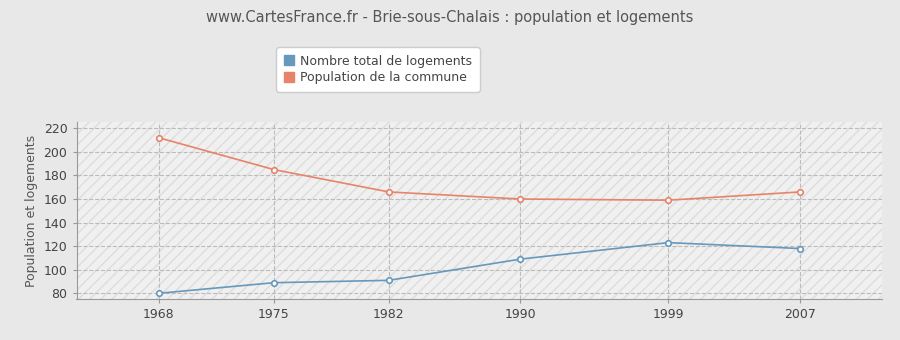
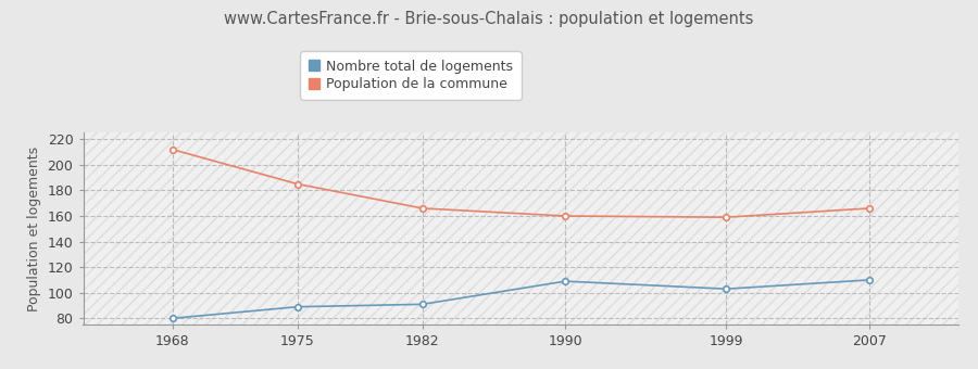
Nombre total de logements/1999: 123 -> 103
Nombre total de logements/2007: 118 -> 110
